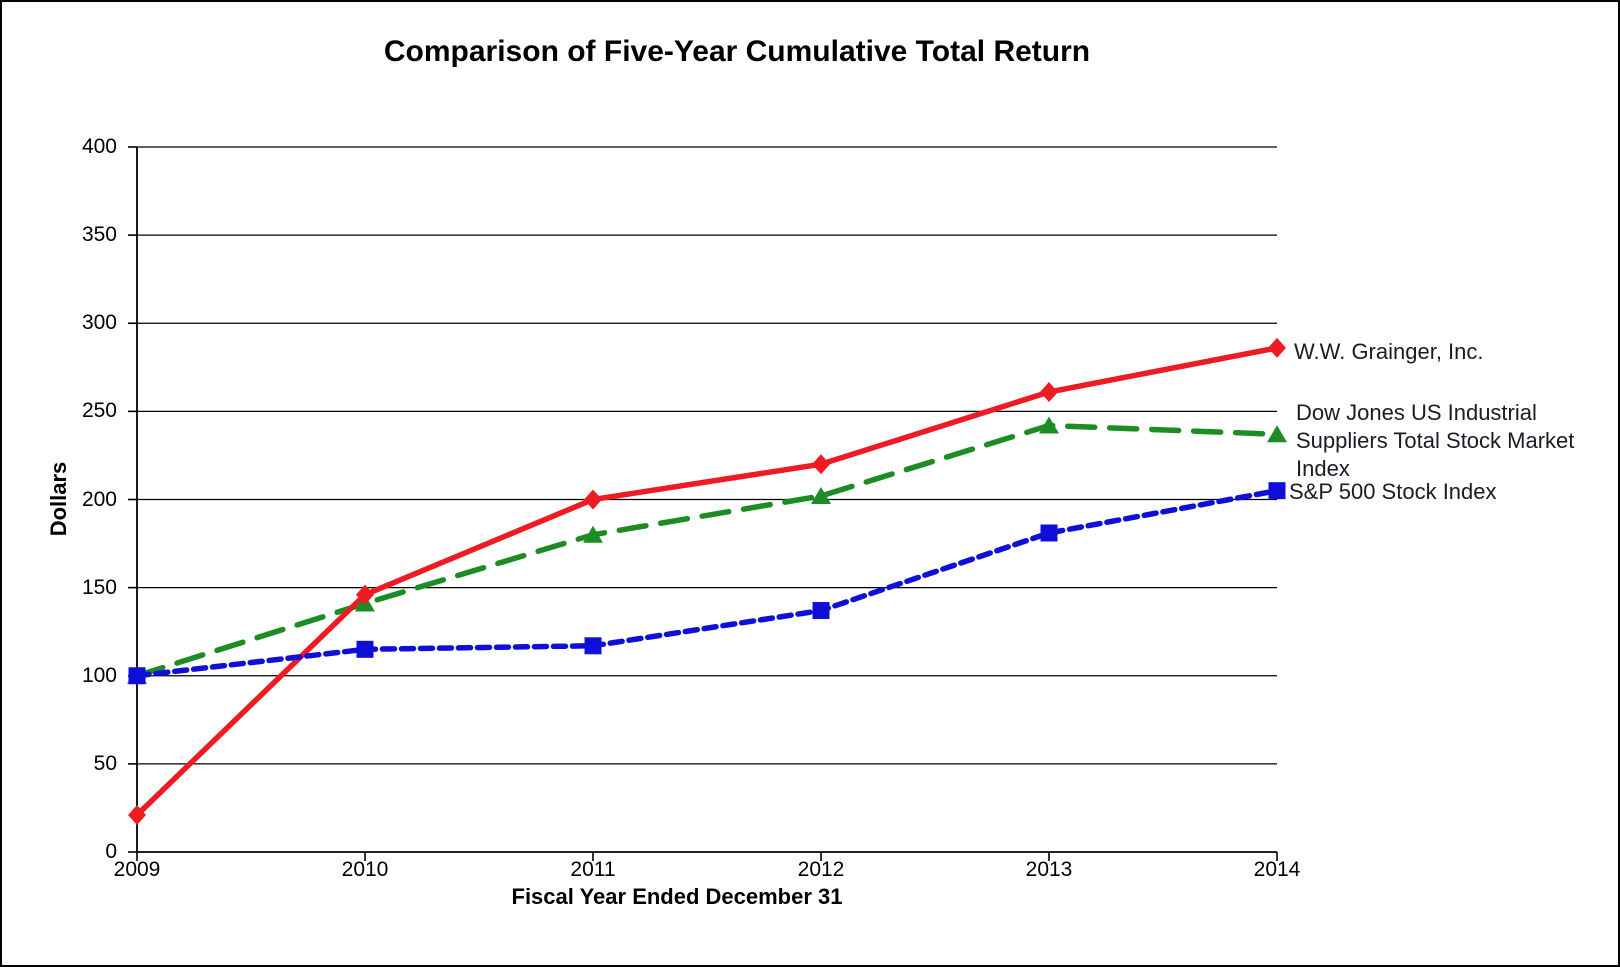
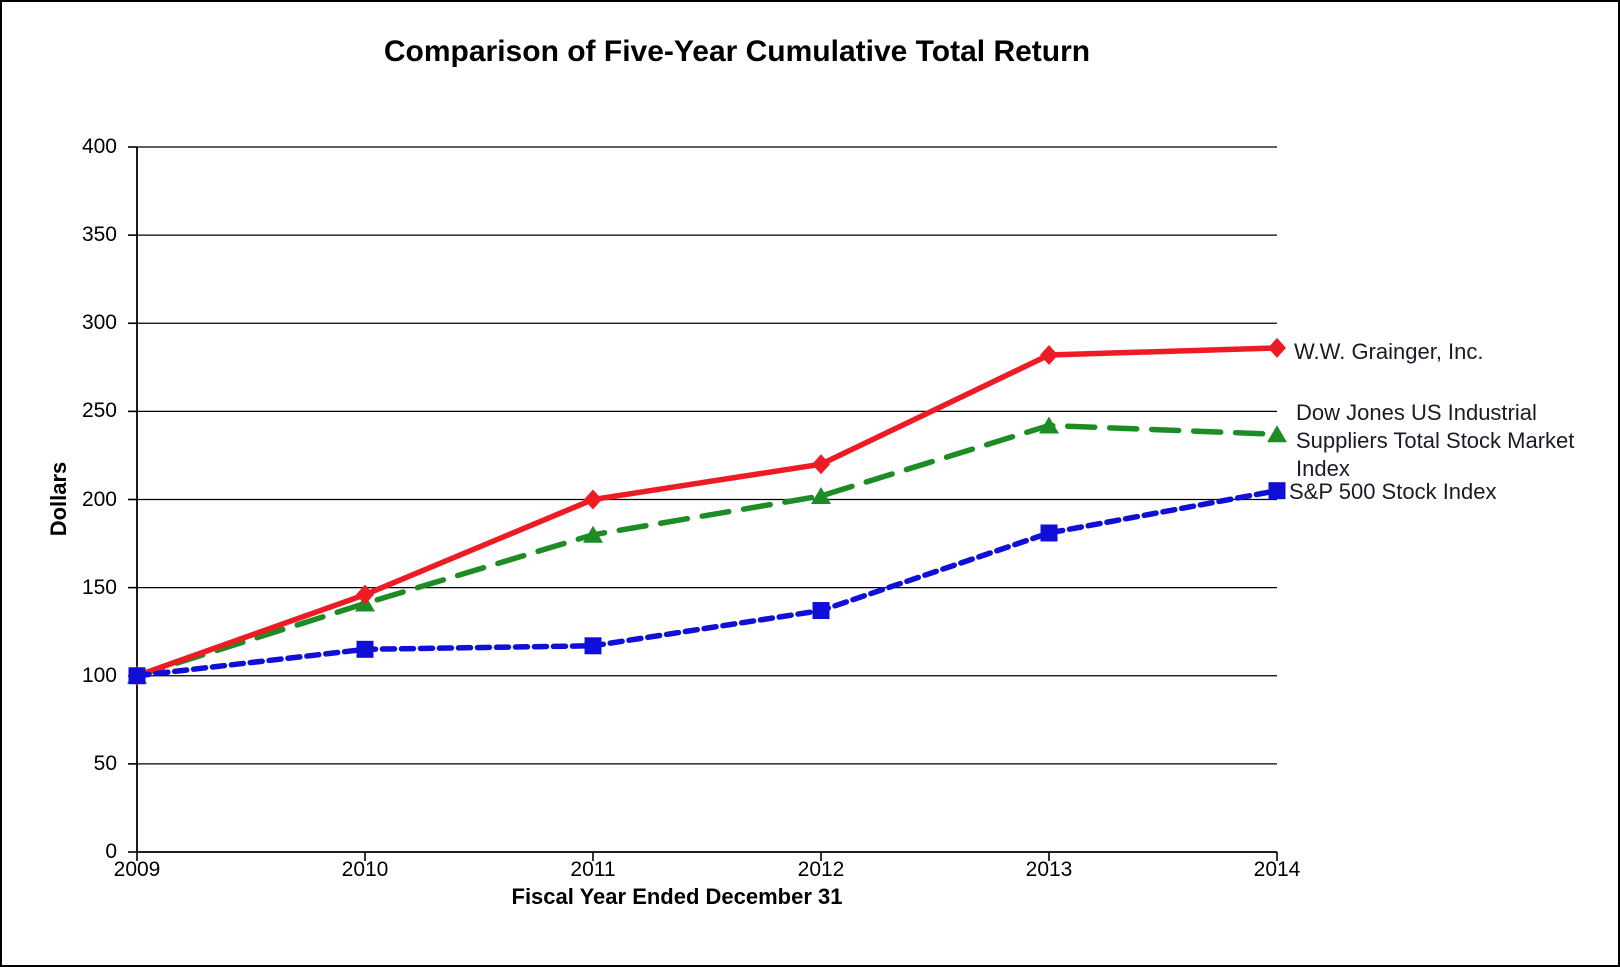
W.W. Grainger, Inc./2009: 21 -> 100
W.W. Grainger, Inc./2013: 261 -> 282
